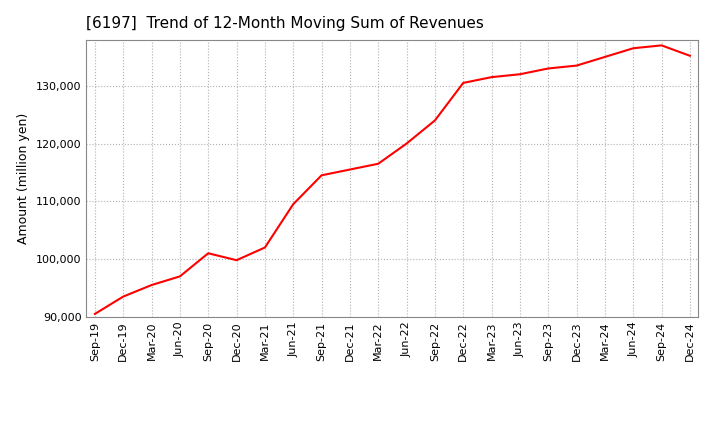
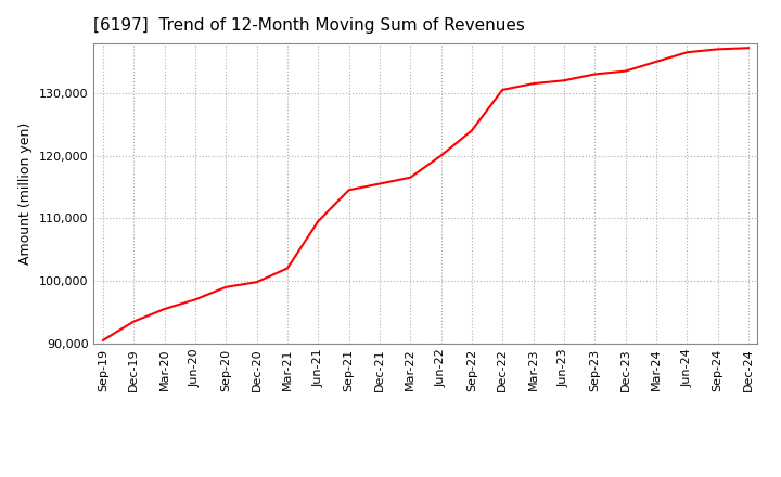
Sep-20: 101,000 -> 99,000
Dec-24: 135,200 -> 137,200
